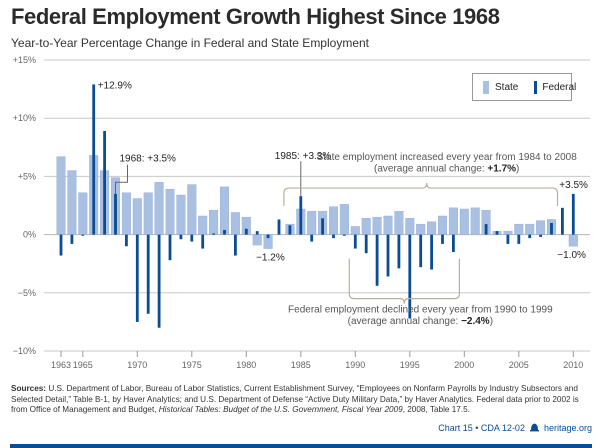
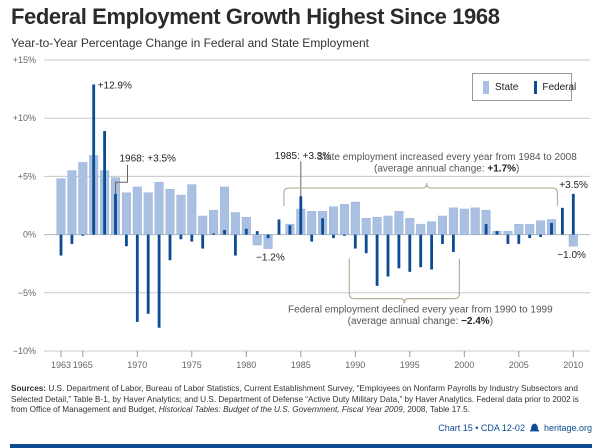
State/1963: 6.7% -> 4.8%
State/1965: 3.6% -> 6.2%
State/1970: 3.1% -> 4.1%
State/1990: 0.7% -> 2.8%
Federal/1995: -7.2% -> -3.2%
